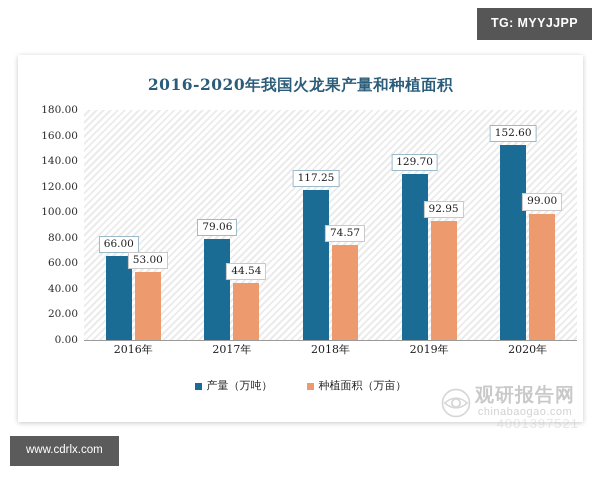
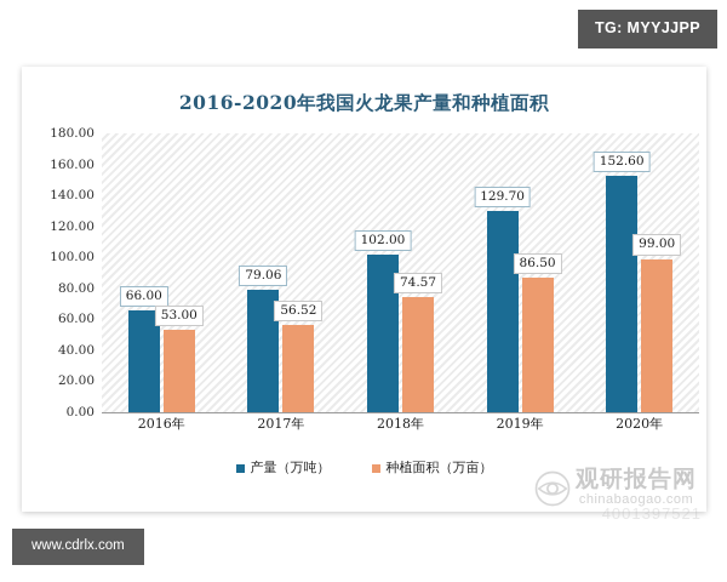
种植面积（万亩）/2017年: 44.54 -> 56.52
产量（万吨）/2018年: 117.25 -> 102.00
种植面积（万亩）/2019年: 92.95 -> 86.50
